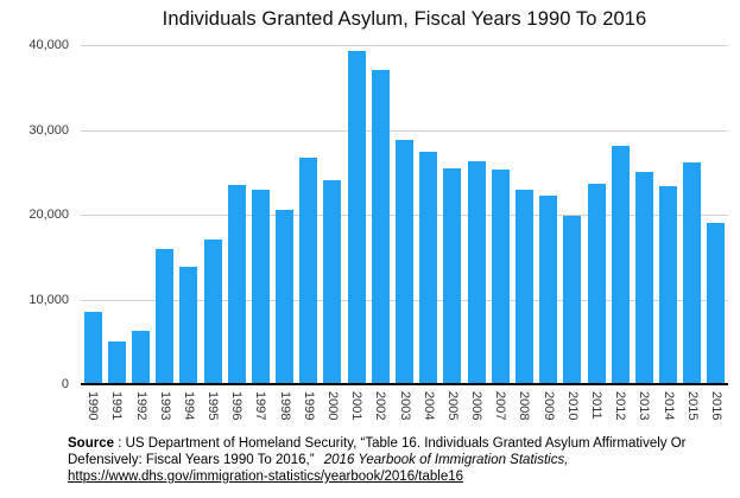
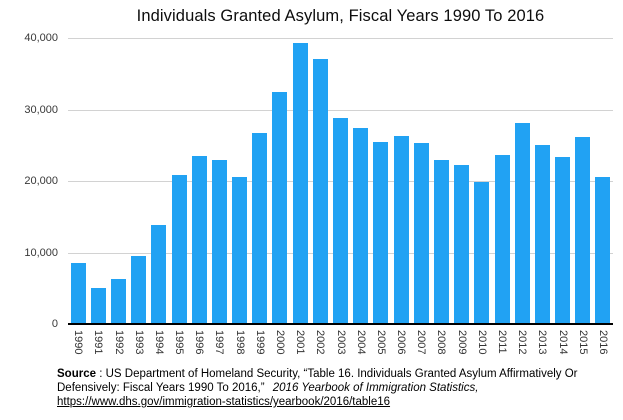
1993: 16000 -> 10000
1995: 17000 -> 21000
2000: 24000 -> 32000
2016: 19000 -> 20000
